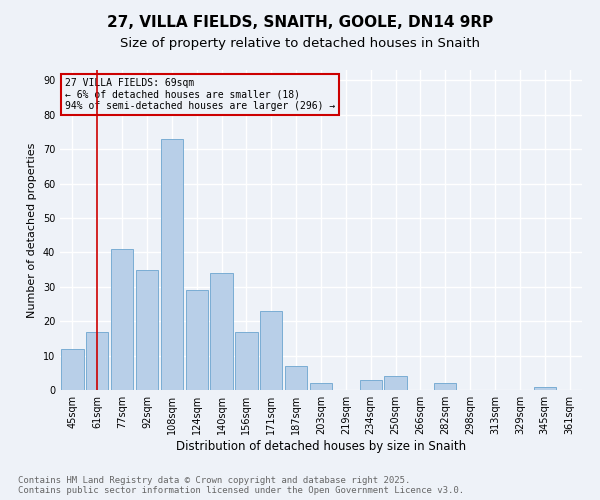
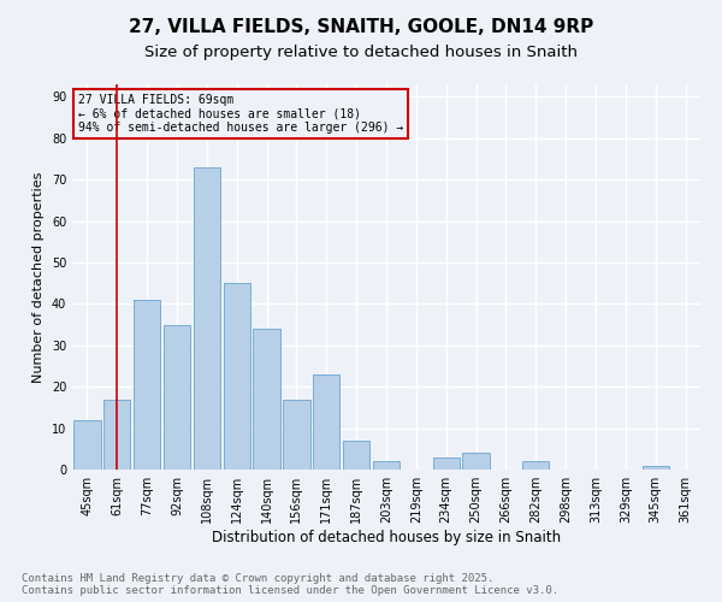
124sqm: 29 -> 45
